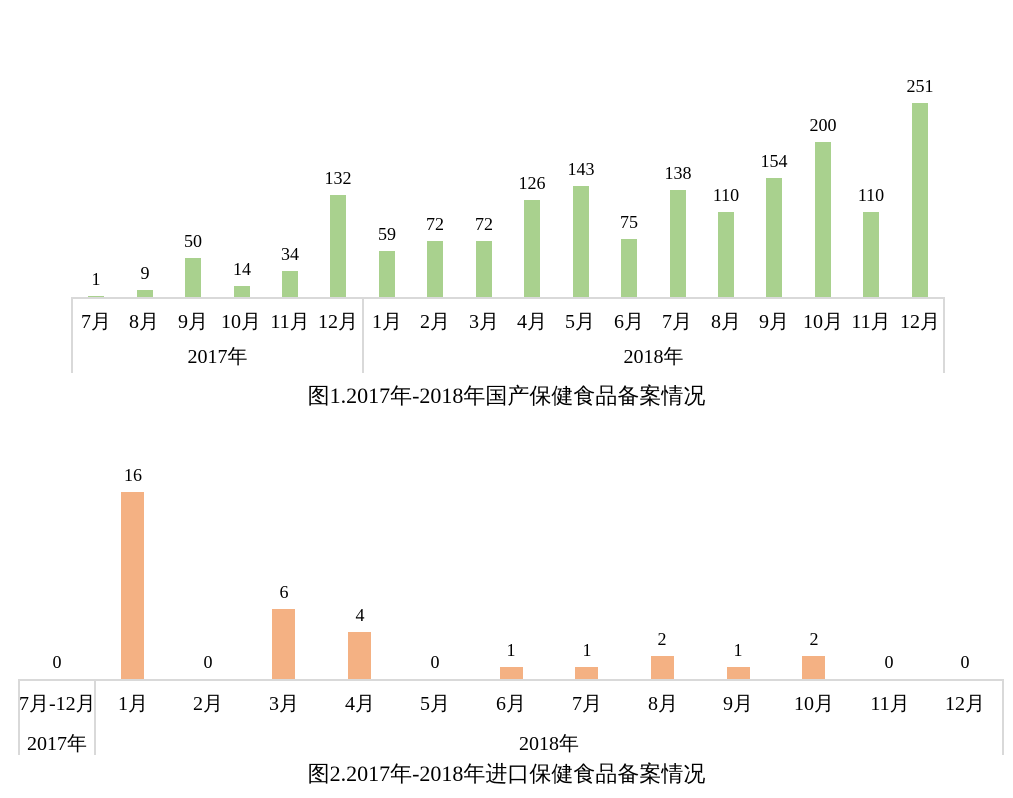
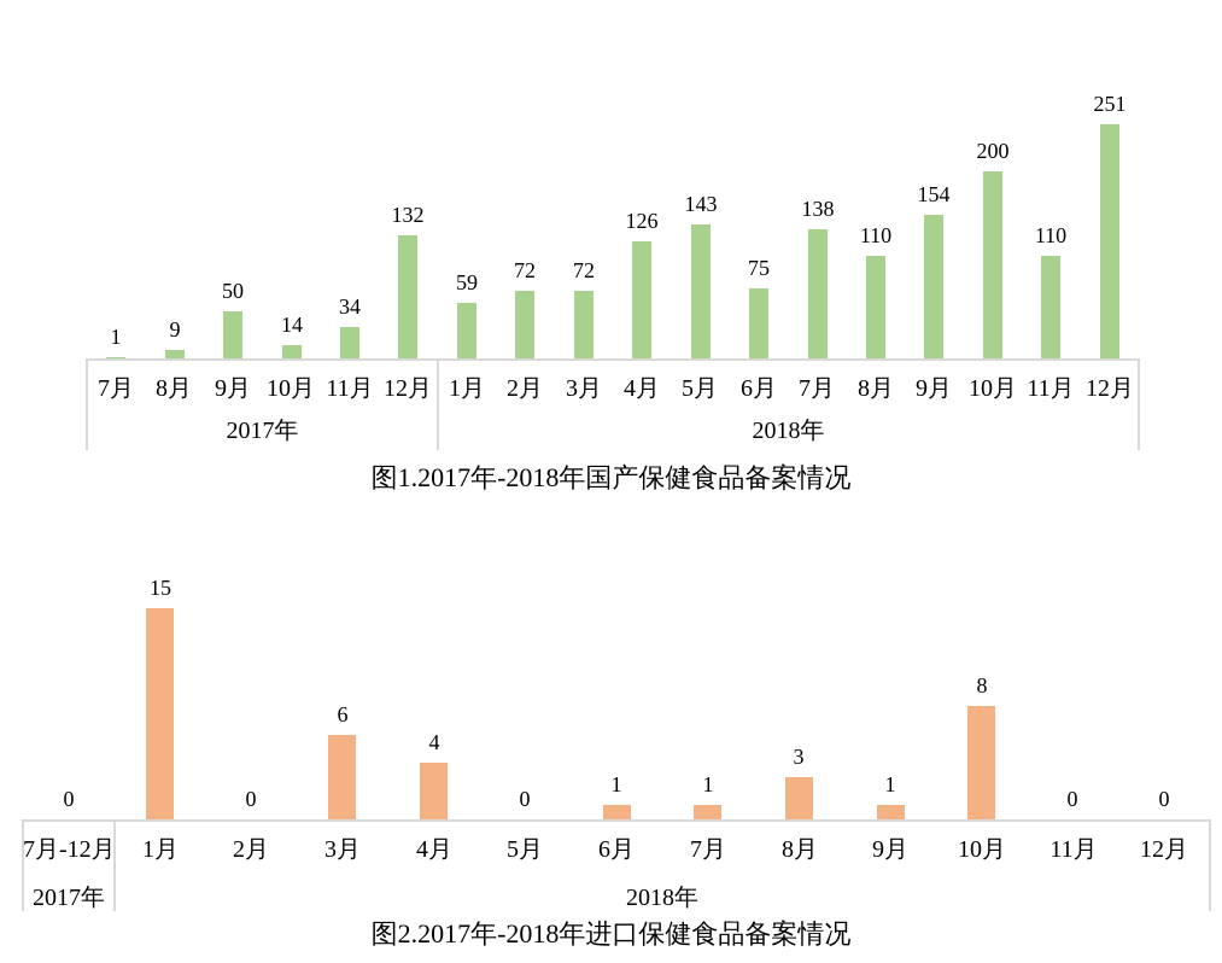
图2.2017年-2018年进口保健食品备案情况/1月: 16 -> 15
图2.2017年-2018年进口保健食品备案情况/8月: 2 -> 3
图2.2017年-2018年进口保健食品备案情况/10月: 2 -> 8
